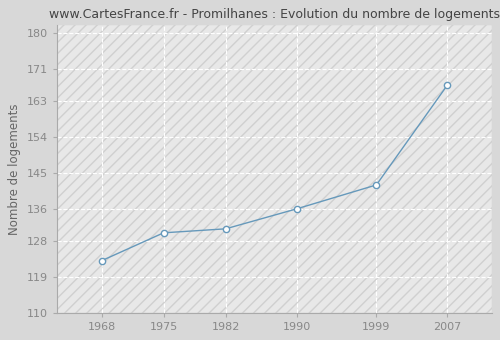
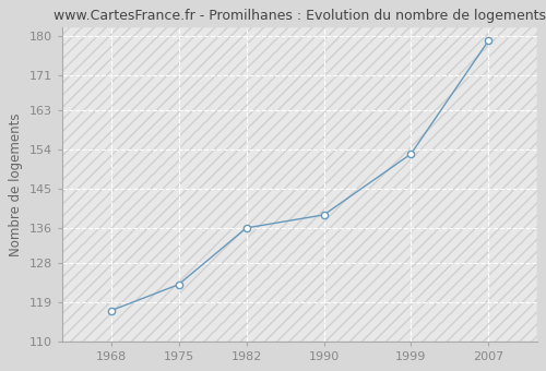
1968: 123 -> 117
1975: 130 -> 123
1982: 131 -> 136
1990: 136 -> 139
1999: 142 -> 153
2007: 167 -> 179
